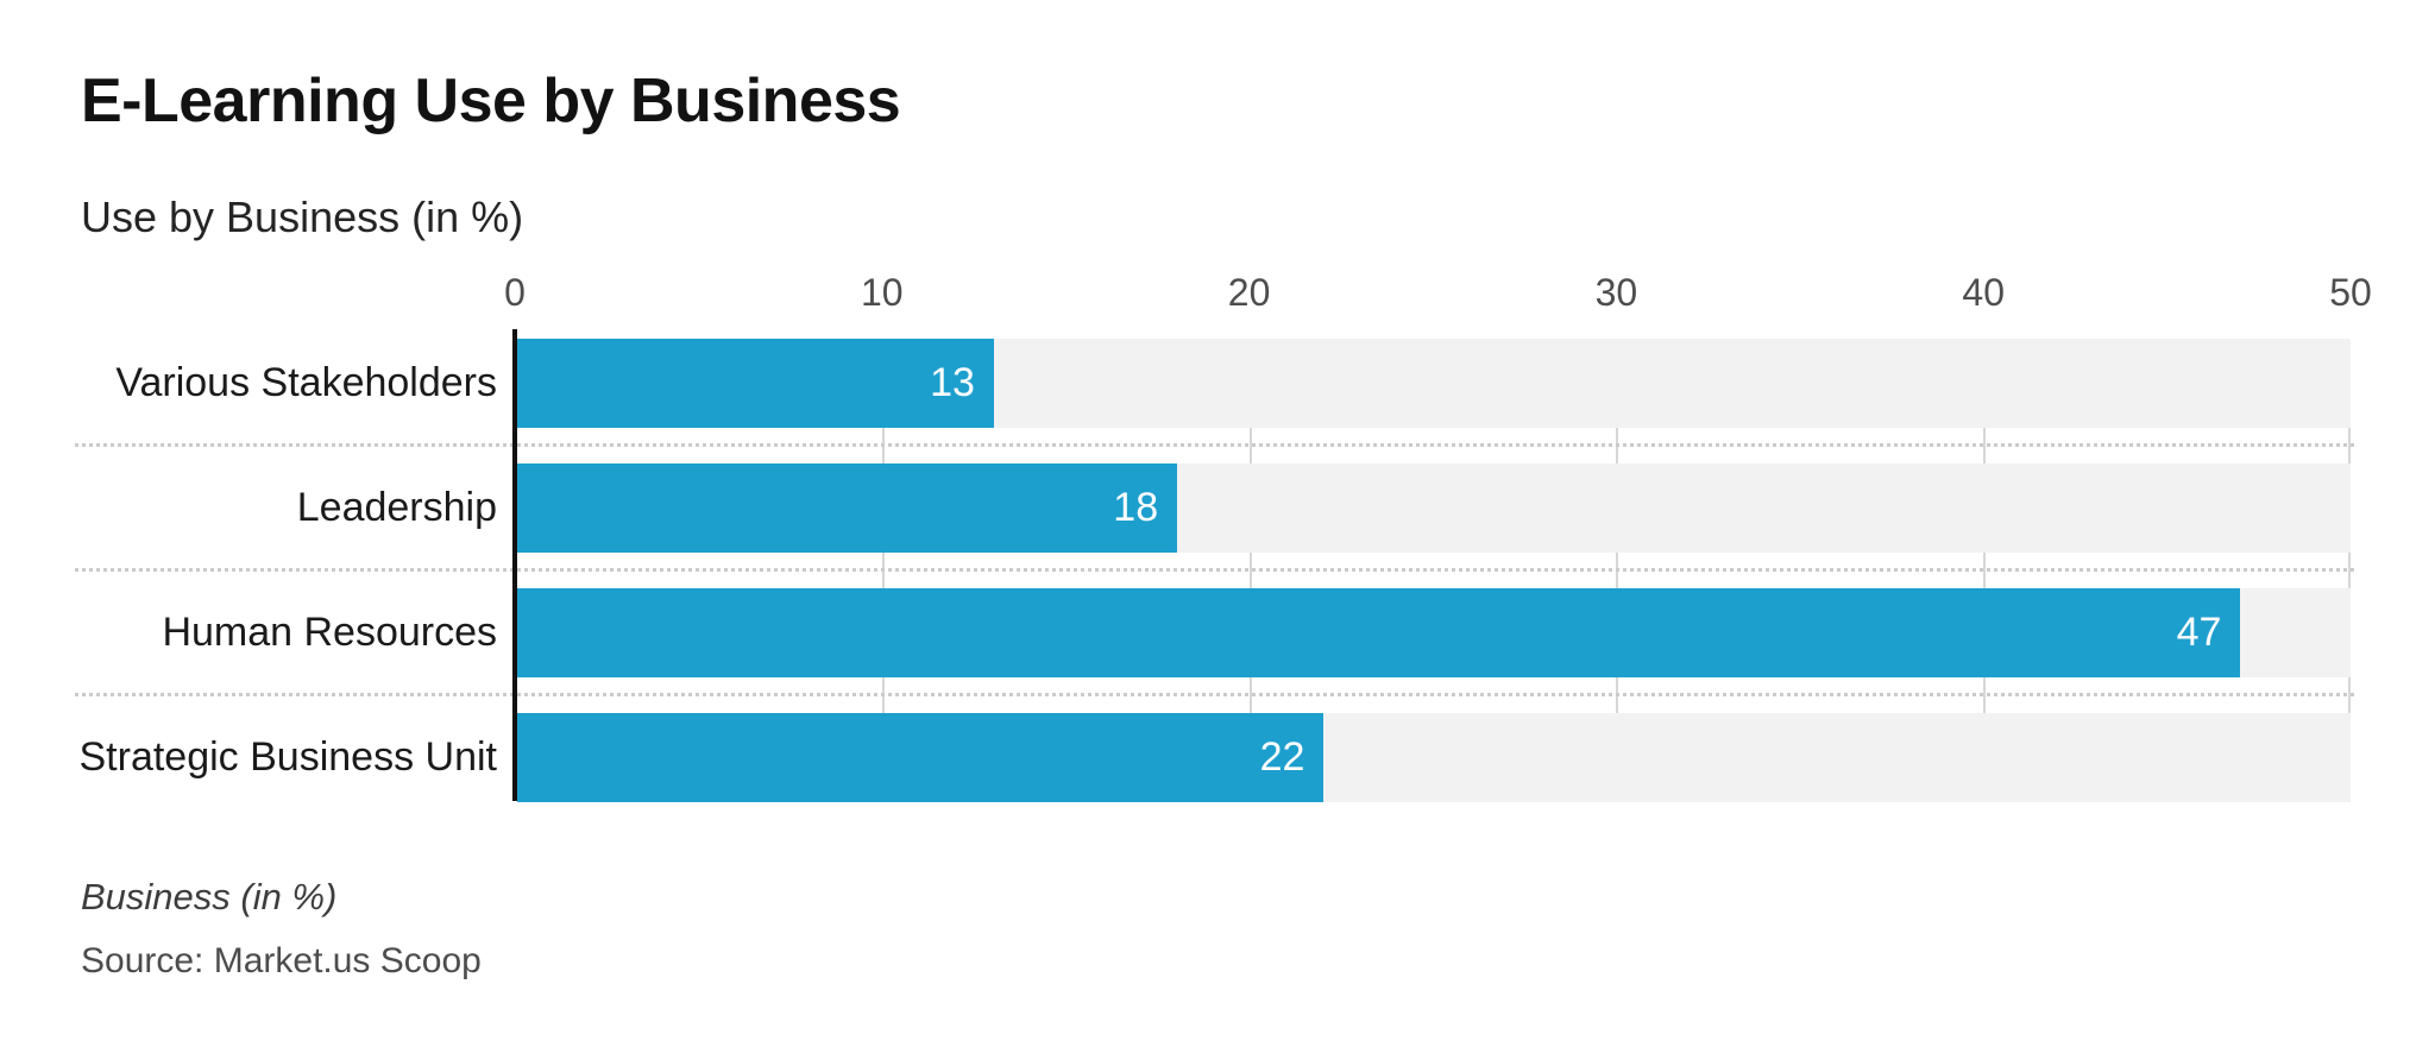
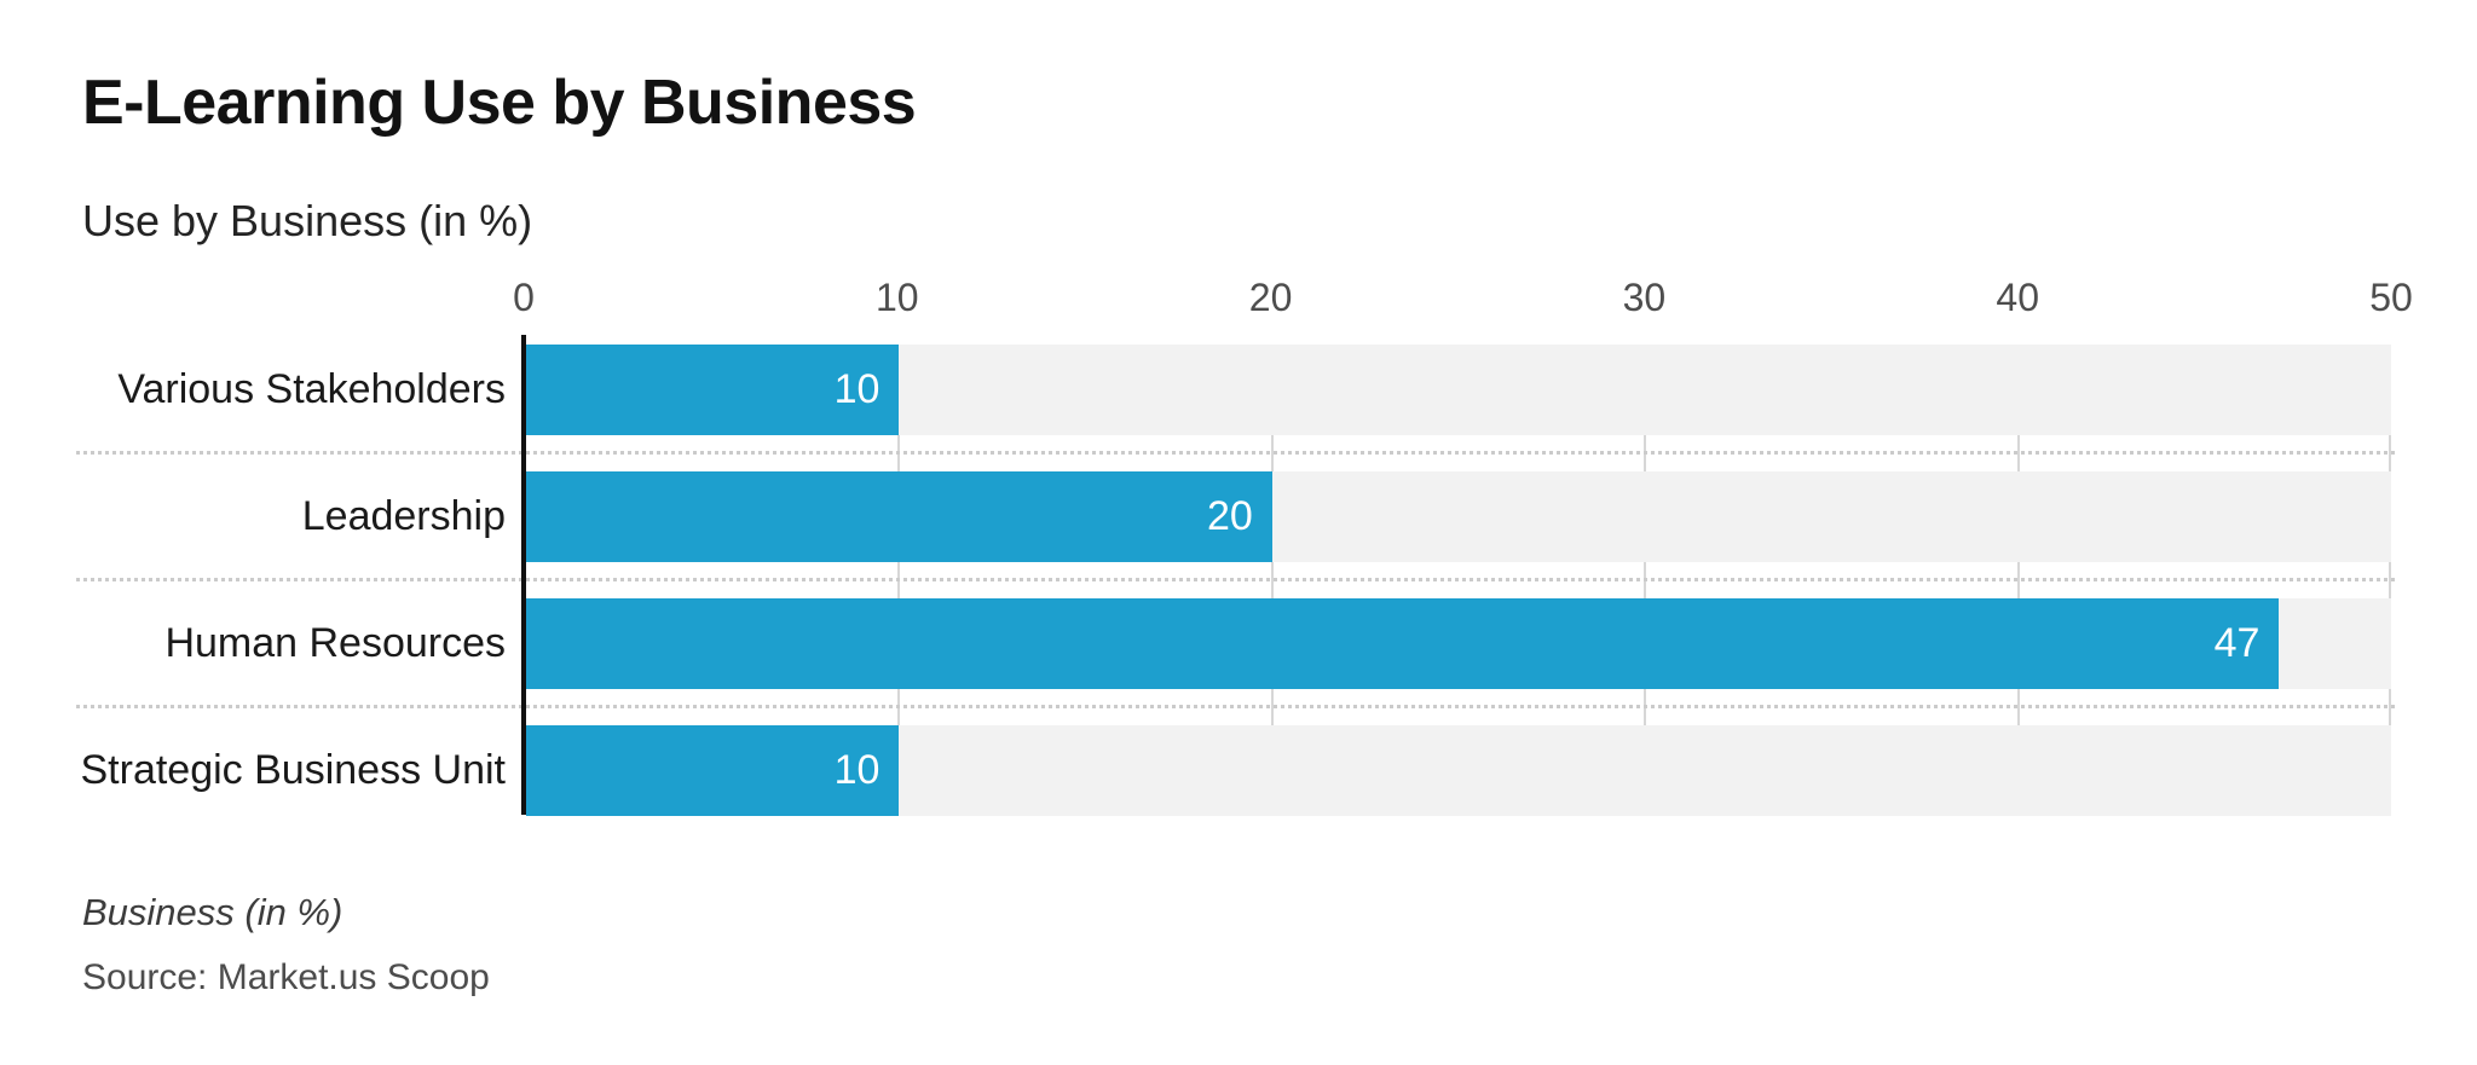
Various Stakeholders: 13 -> 10
Leadership: 18 -> 20
Strategic Business Unit: 22 -> 10
